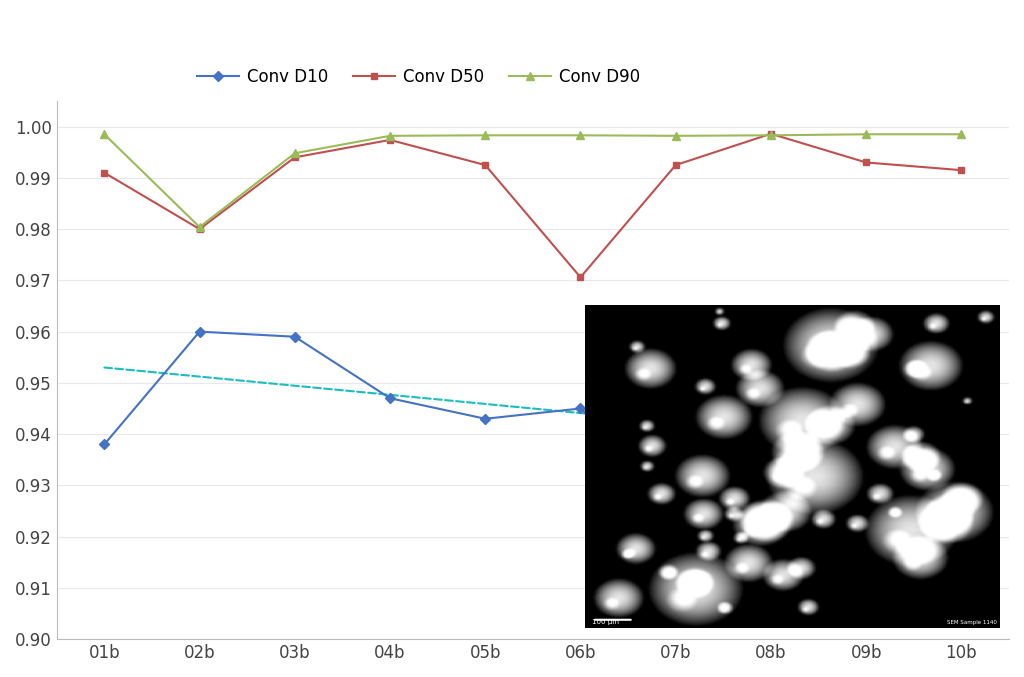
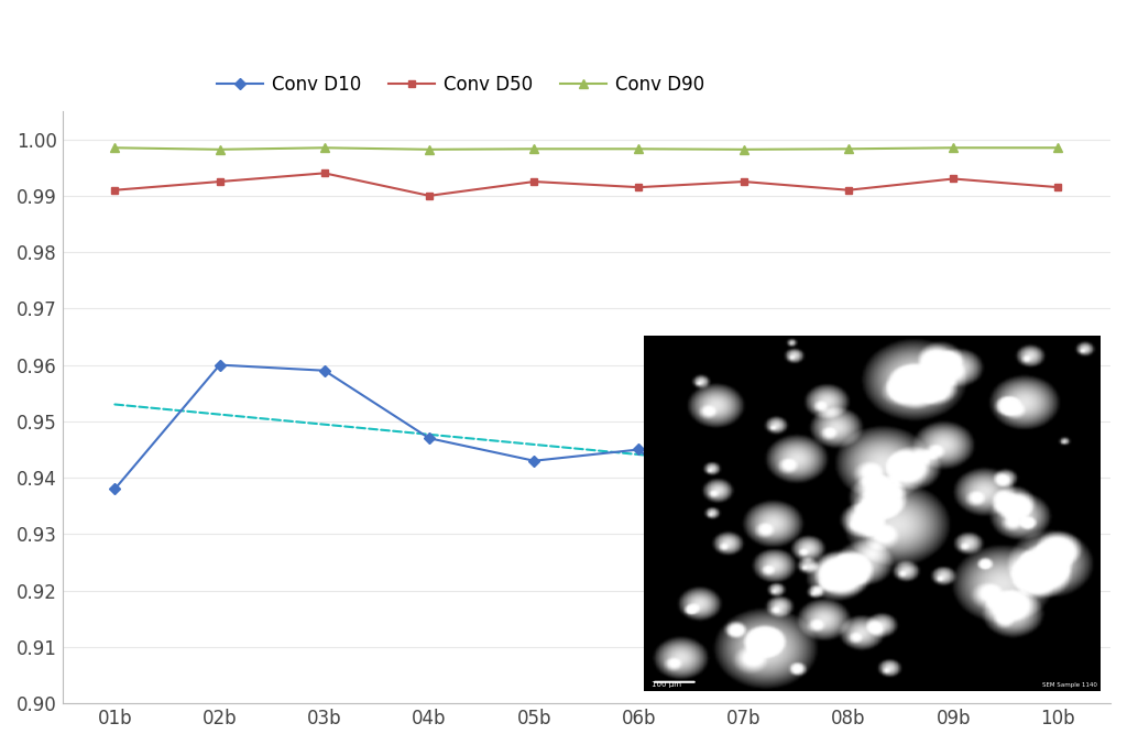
Conv D50/02b: 0.9800 -> 0.9925
Conv D90/02b: 0.9804 -> 0.9982
Conv D90/03b: 0.9948 -> 0.9985
Conv D50/04b: 0.9974 -> 0.9900
Conv D50/06b: 0.9706 -> 0.9915
Conv D50/08b: 0.9986 -> 0.9910
